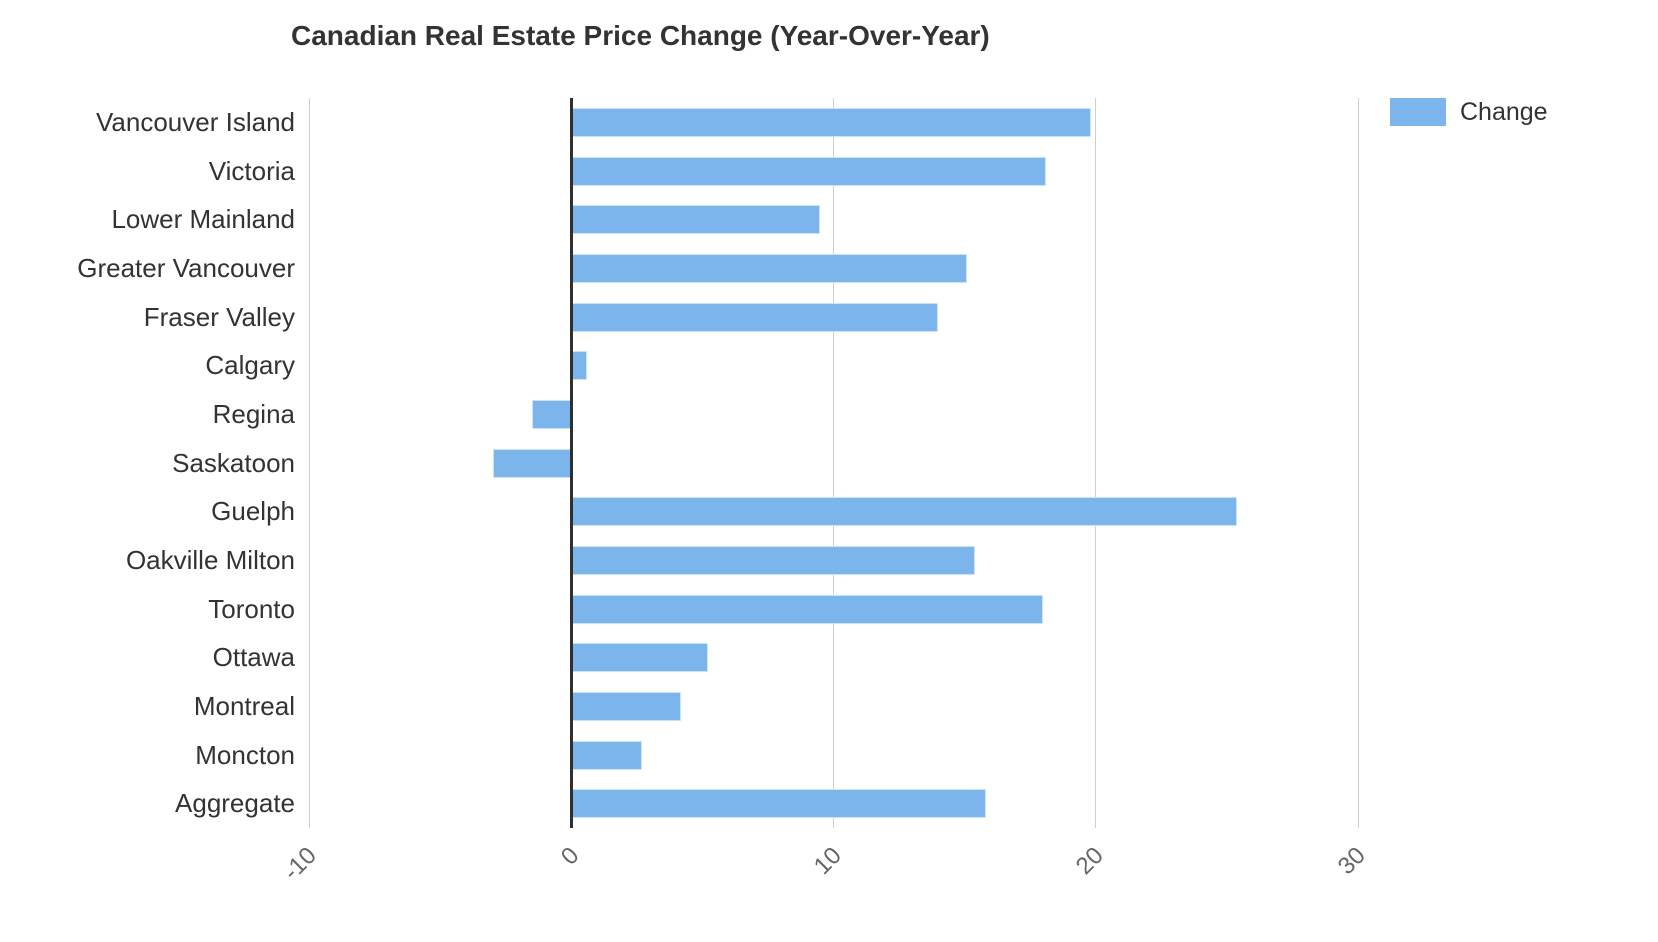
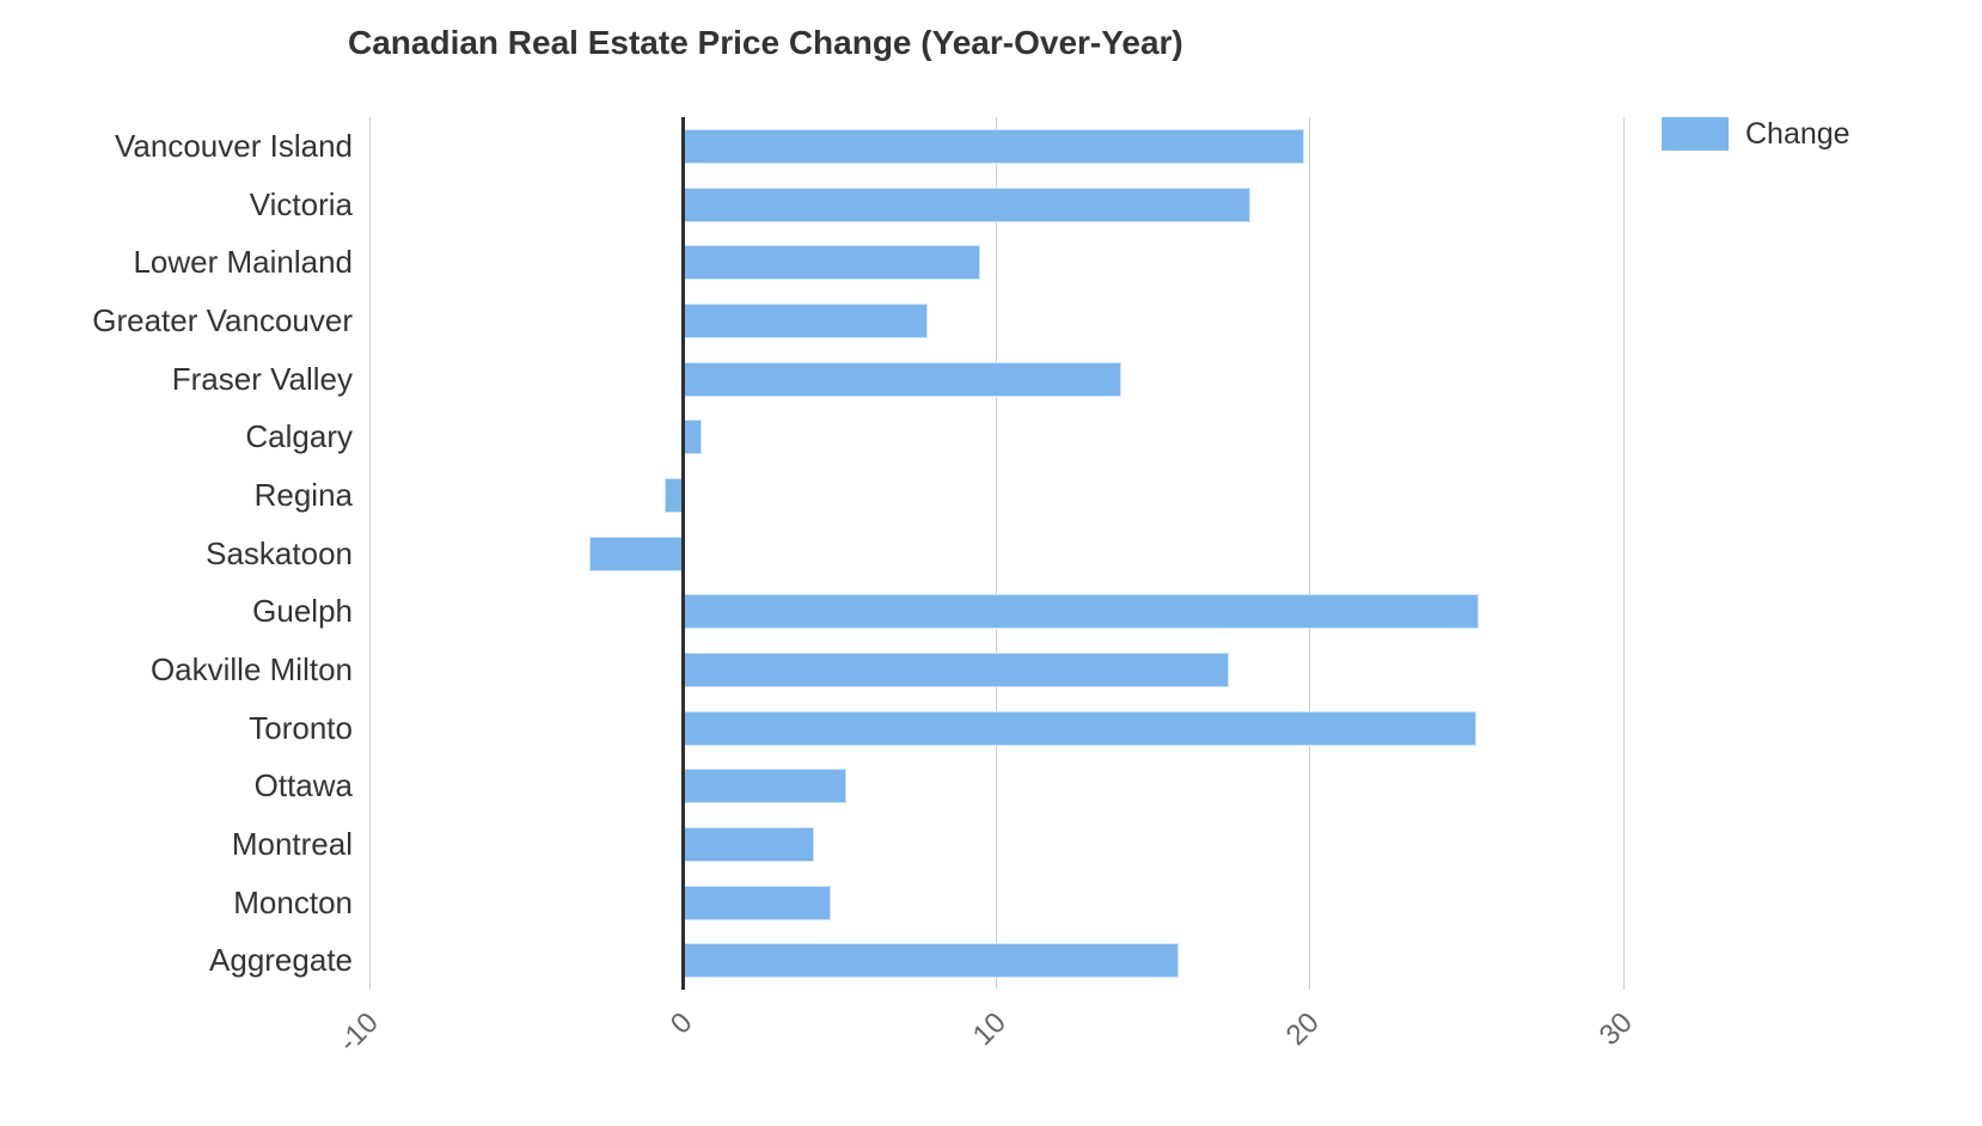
Greater Vancouver: 15.1 -> 7.8
Regina: -1.5 -> -0.6
Oakville Milton: 15.4 -> 17.4
Toronto: 18.0 -> 25.3
Moncton: 2.7 -> 4.7
